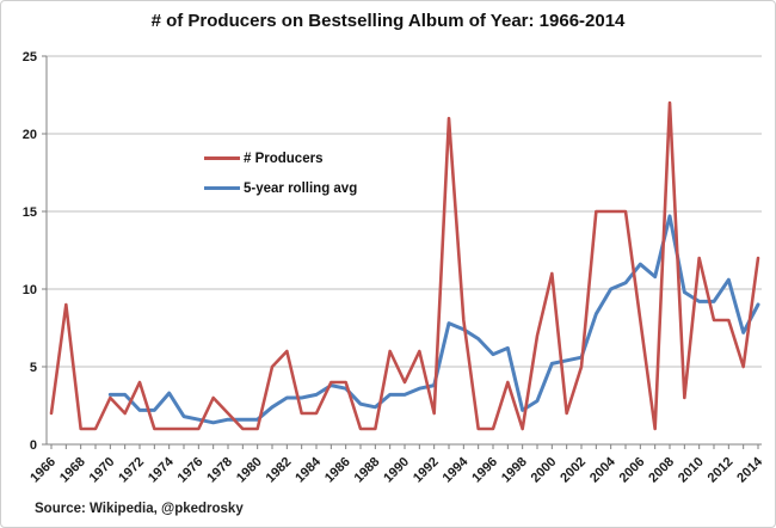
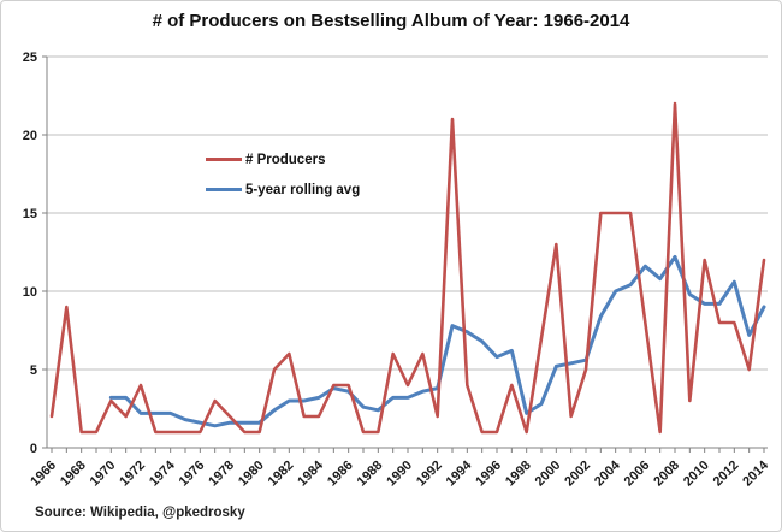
5-year rolling avg/1974: 3.3 -> 2.2
# Producers/1994: 8 -> 4
# Producers/2000: 11 -> 13
5-year rolling avg/2008: 14.7 -> 12.2
